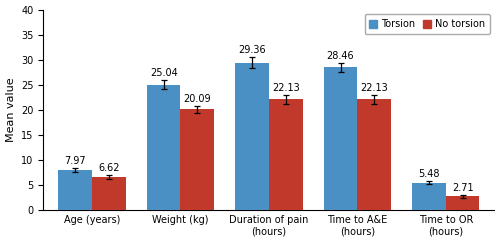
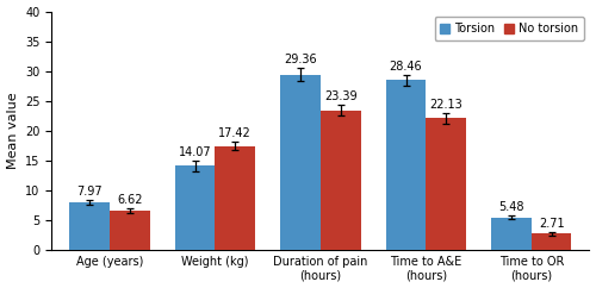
Torsion/Weight (kg): 25.04 -> 14.07
No torsion/Weight (kg): 20.09 -> 17.42
No torsion/Duration of pain (hours): 22.13 -> 23.39
